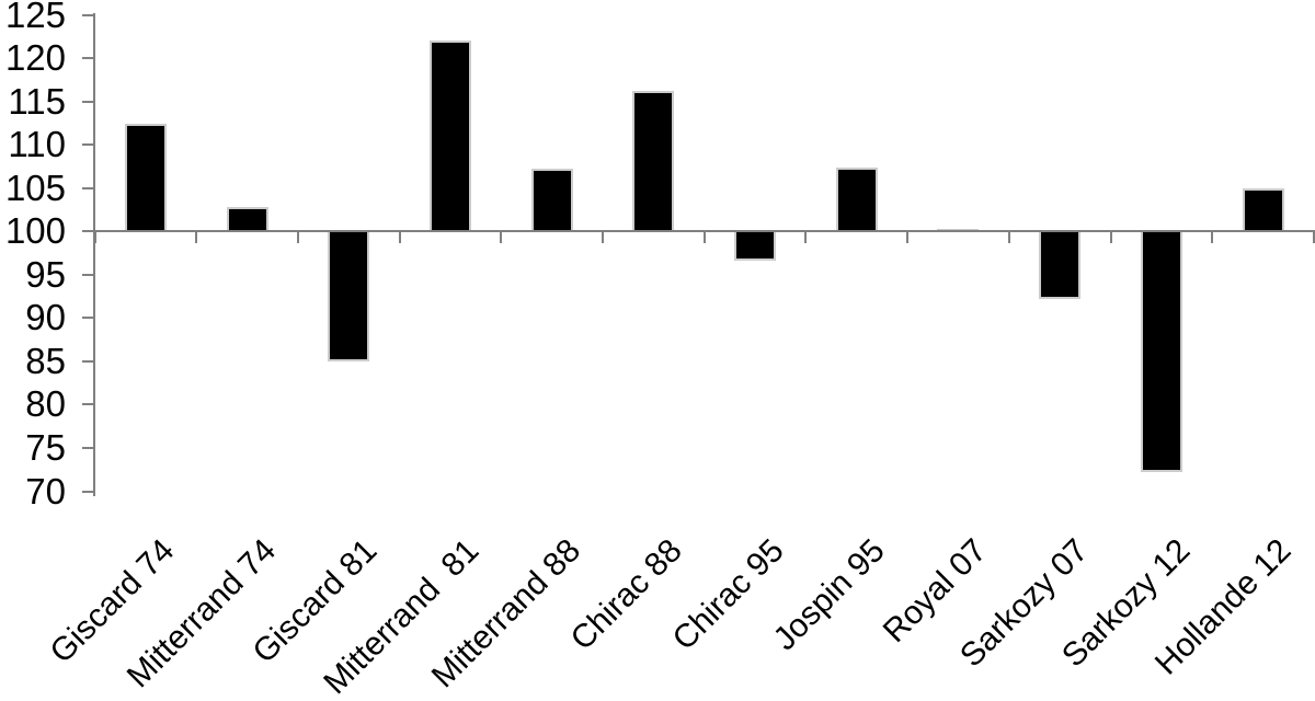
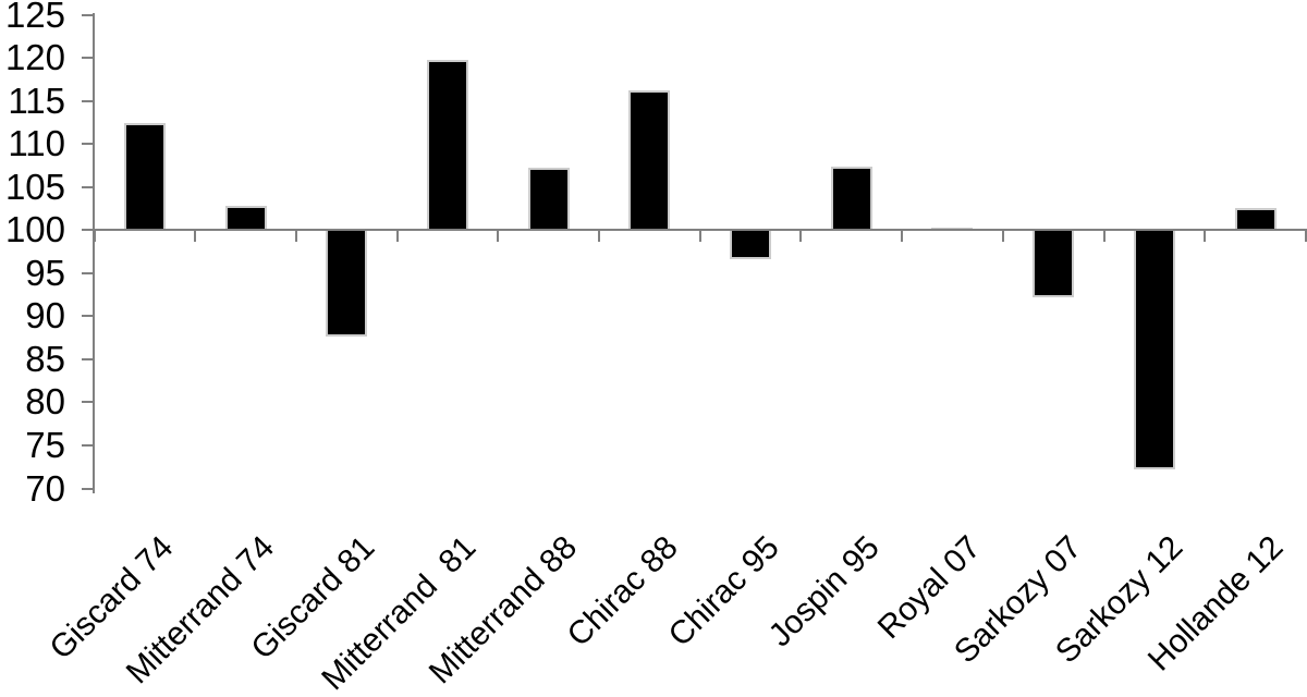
Giscard 81: 85 -> 88
Mitterrand 81: 122 -> 120
Hollande 12: 105 -> 102
